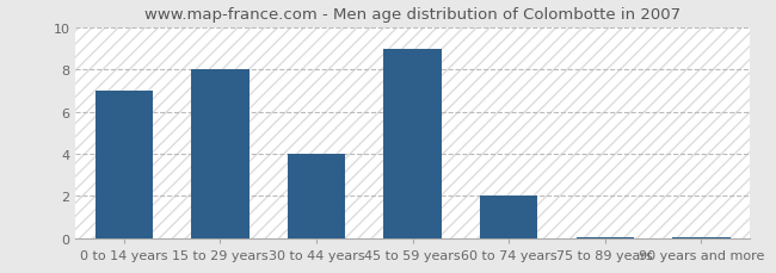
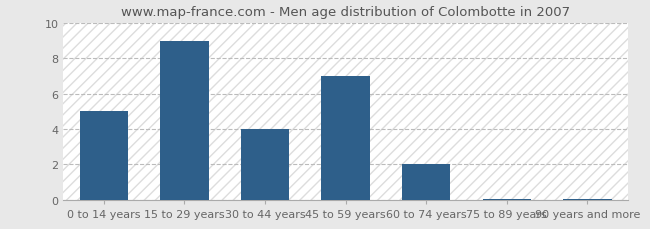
0 to 14 years: 7.0 -> 5.0
15 to 29 years: 8.0 -> 9.0
45 to 59 years: 9.0 -> 7.0
